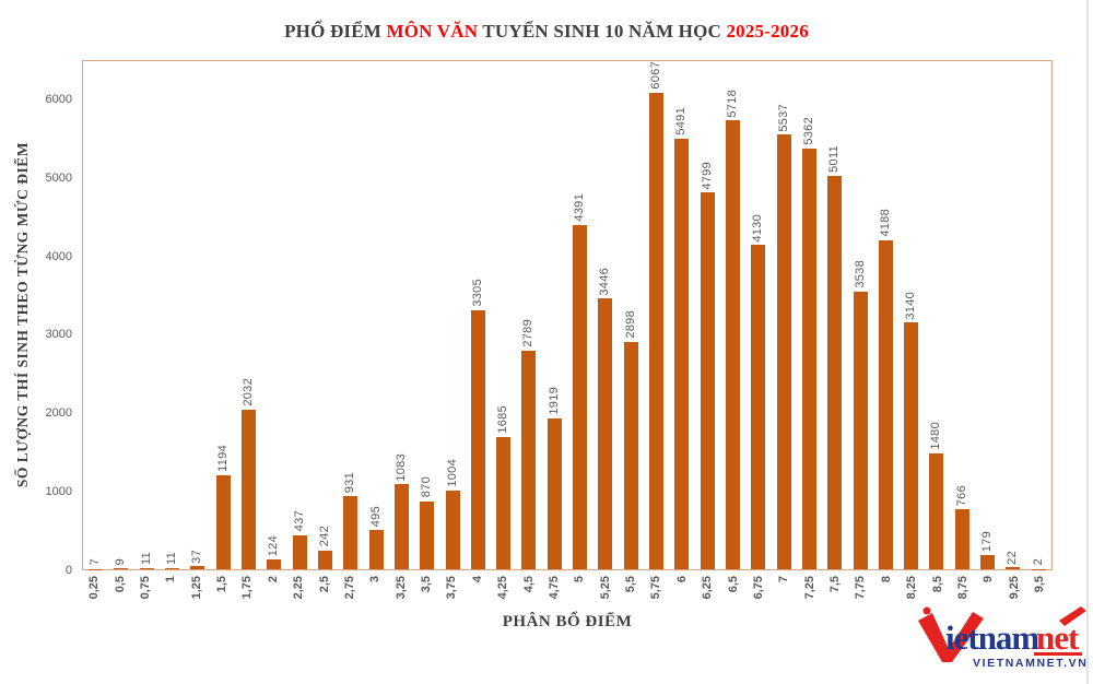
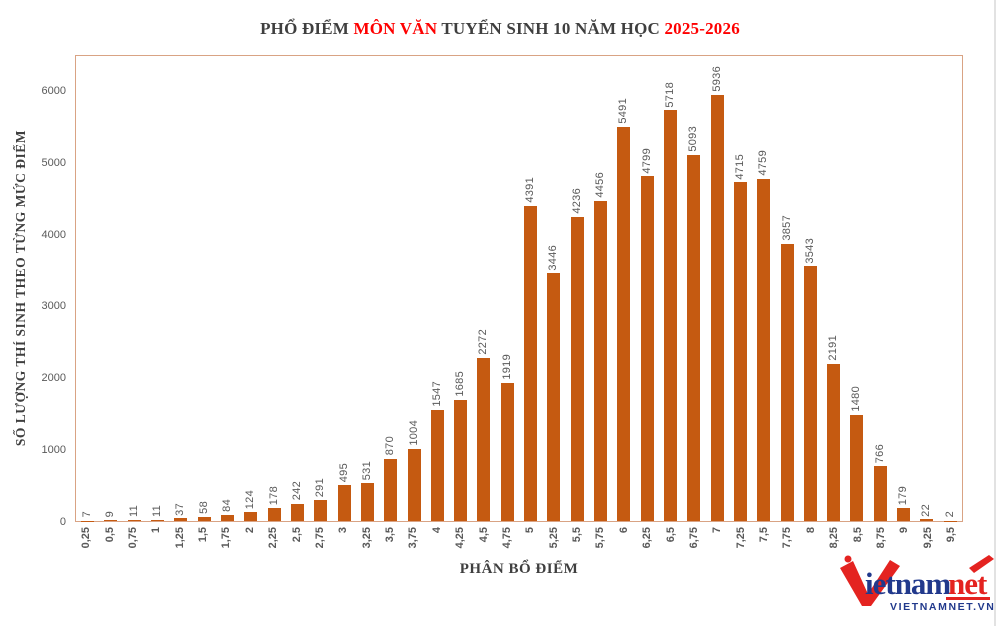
1,5: 1194 -> 58
1,75: 2032 -> 84
2,25: 437 -> 178
2,75: 931 -> 291
3,25: 1083 -> 531
4: 3305 -> 1547
4,5: 2789 -> 2272
5,5: 2898 -> 4236
5,75: 6067 -> 4456
6,75: 4130 -> 5093
7: 5537 -> 5936
7,25: 5362 -> 4715
7,5: 5011 -> 4759
7,75: 3538 -> 3857
8: 4188 -> 3543
8,25: 3140 -> 2191
